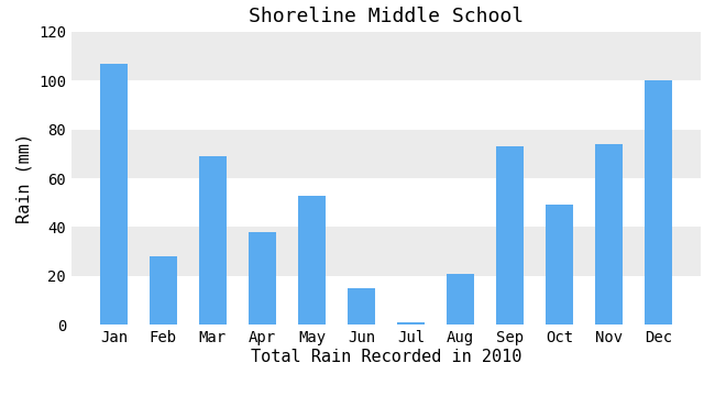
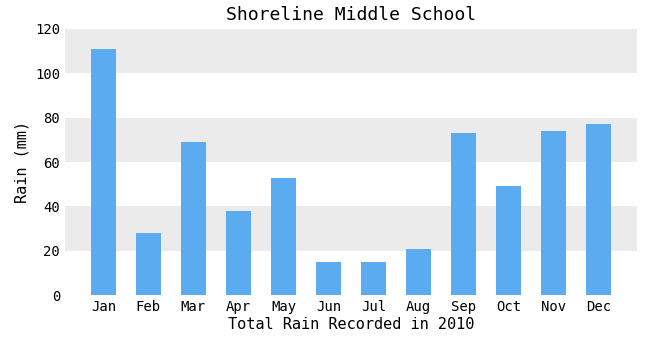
Jan: 107 -> 111
Jul: 1 -> 15
Dec: 100 -> 77
